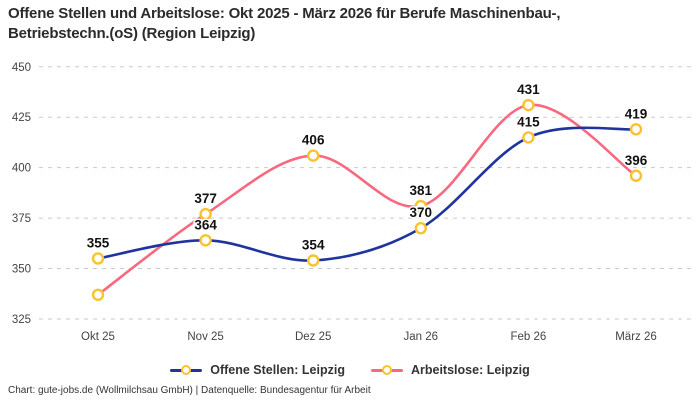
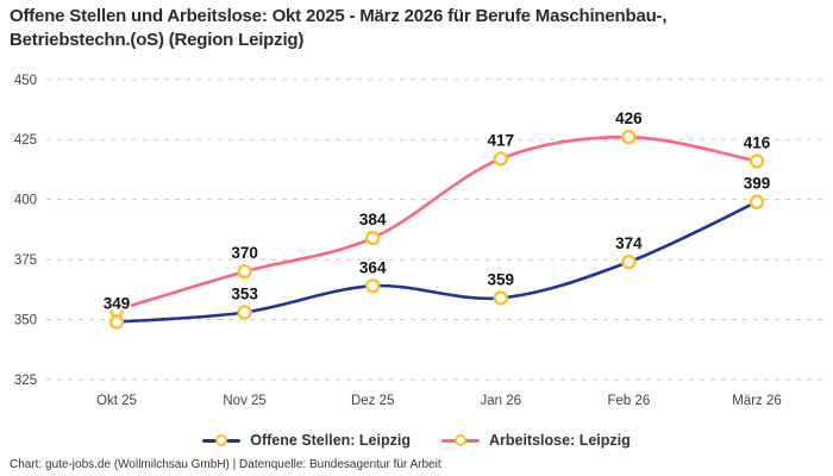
Offene Stellen: Leipzig/Okt 25: 355 -> 349
Arbeitslose: Leipzig/Okt 25: 337 -> 354
Offene Stellen: Leipzig/Nov 25: 364 -> 353
Arbeitslose: Leipzig/Nov 25: 377 -> 370
Offene Stellen: Leipzig/Dez 25: 354 -> 364
Arbeitslose: Leipzig/Dez 25: 406 -> 384
Offene Stellen: Leipzig/Jan 26: 370 -> 359
Arbeitslose: Leipzig/Jan 26: 381 -> 417
Offene Stellen: Leipzig/Feb 26: 415 -> 374
Arbeitslose: Leipzig/Feb 26: 431 -> 426
Offene Stellen: Leipzig/März 26: 419 -> 399
Arbeitslose: Leipzig/März 26: 396 -> 416
